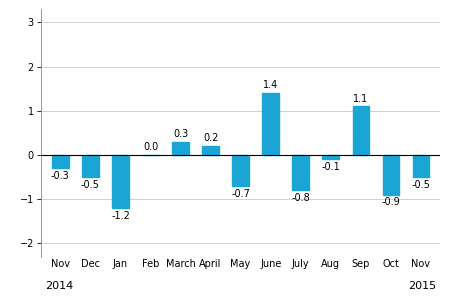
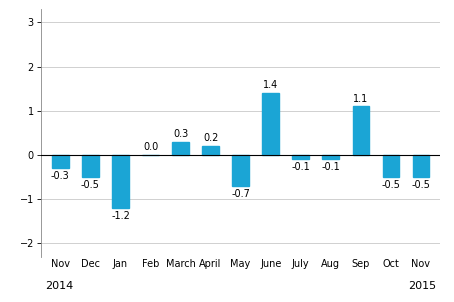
July: -0.8 -> -0.1
Oct: -0.9 -> -0.5
